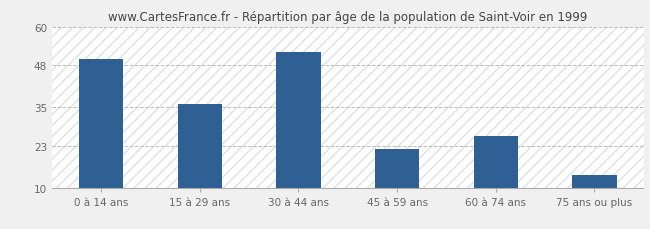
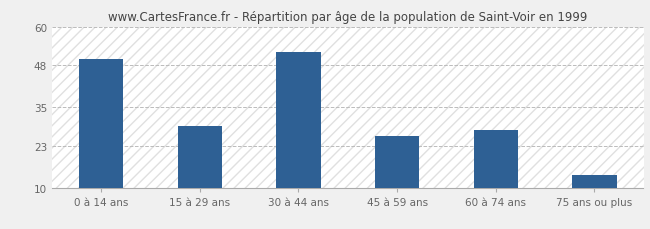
15 à 29 ans: 36 -> 29
45 à 59 ans: 22 -> 26
60 à 74 ans: 26 -> 28
